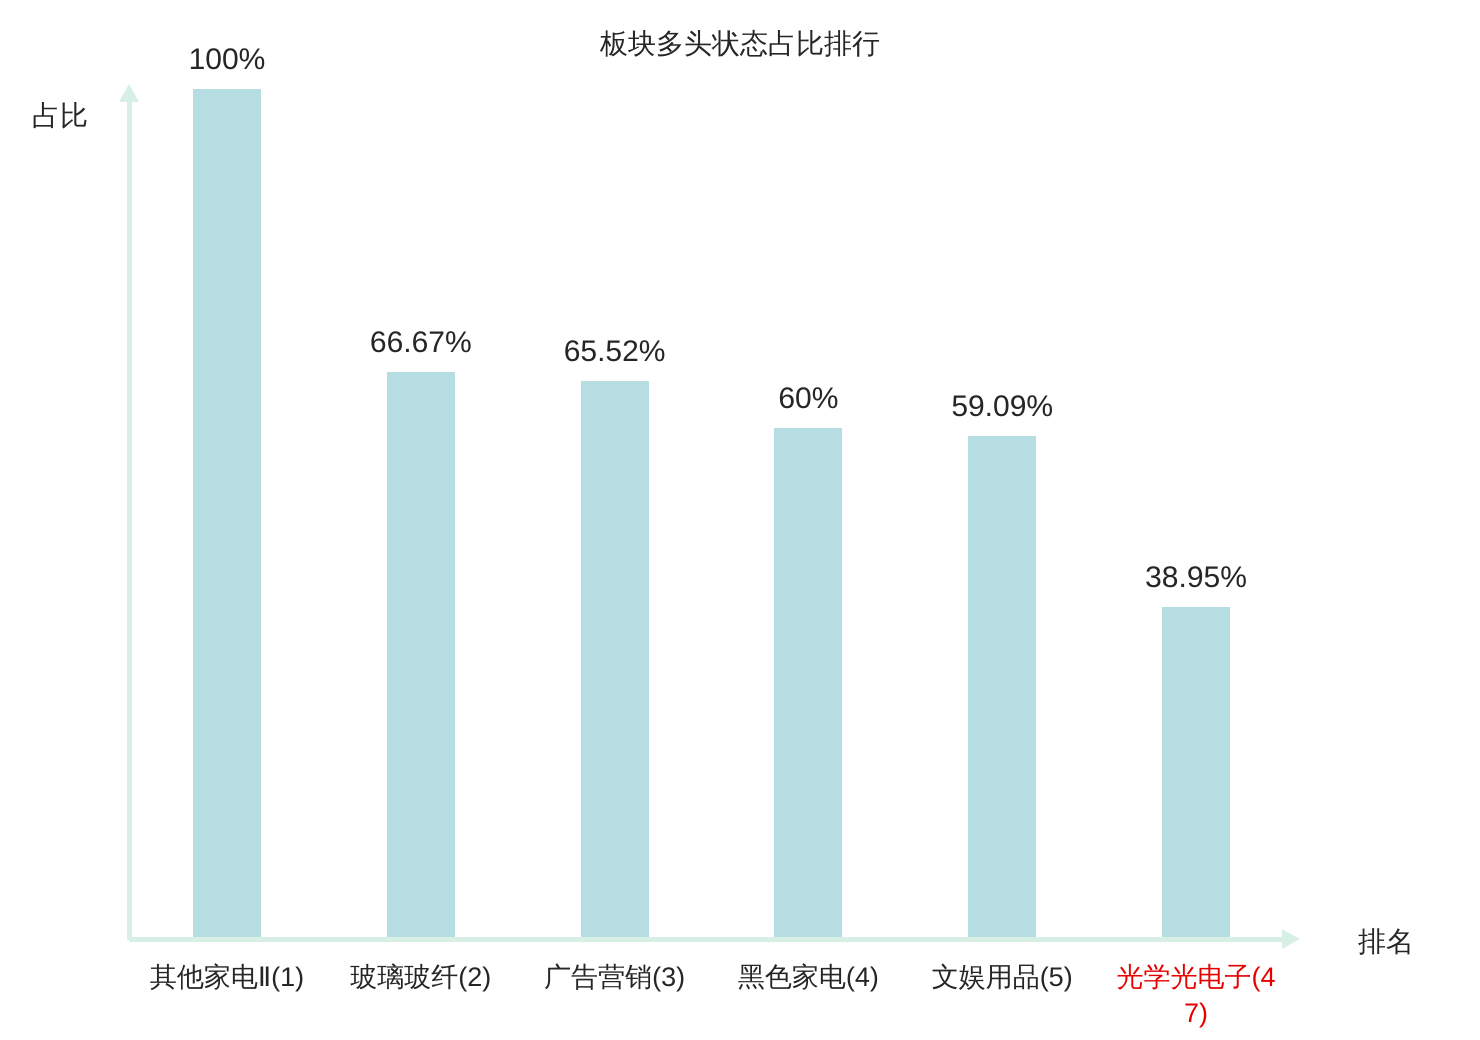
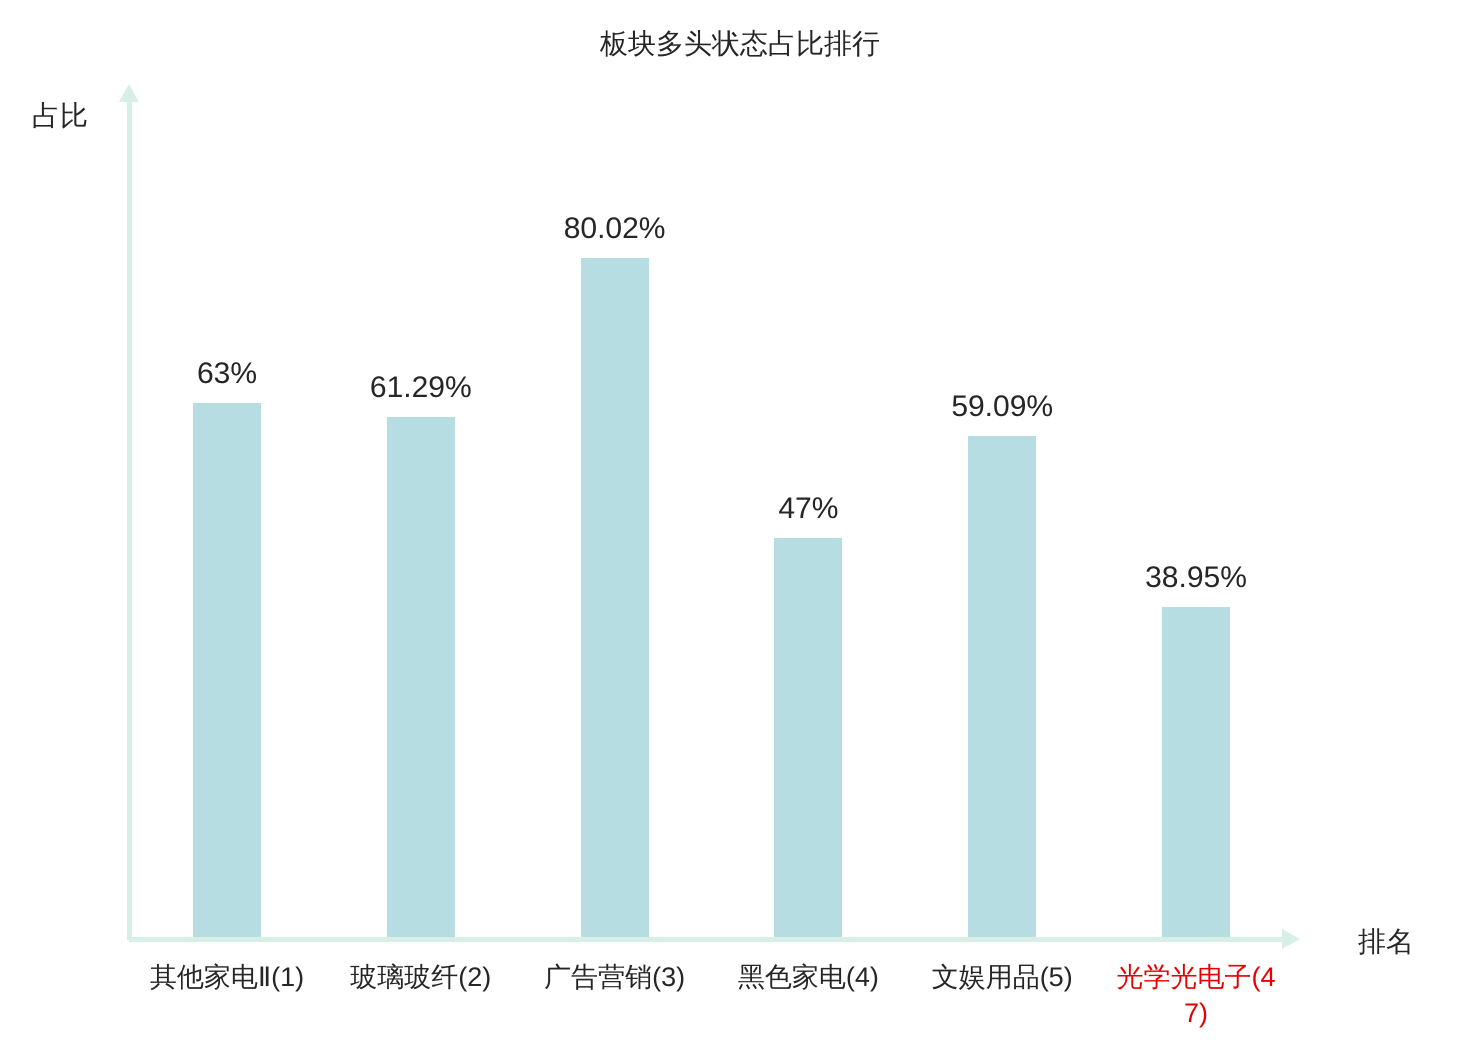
其他家电Ⅱ(1): 100% -> 63%
玻璃玻纤(2): 66.67% -> 61.29%
广告营销(3): 65.52% -> 80.02%
黑色家电(4): 60% -> 47%
